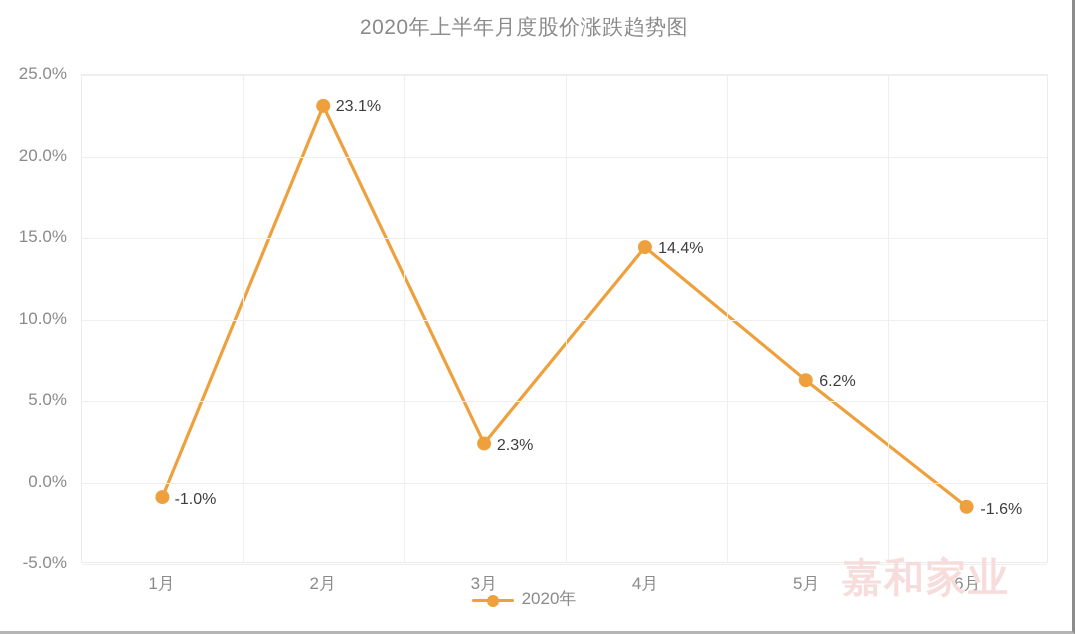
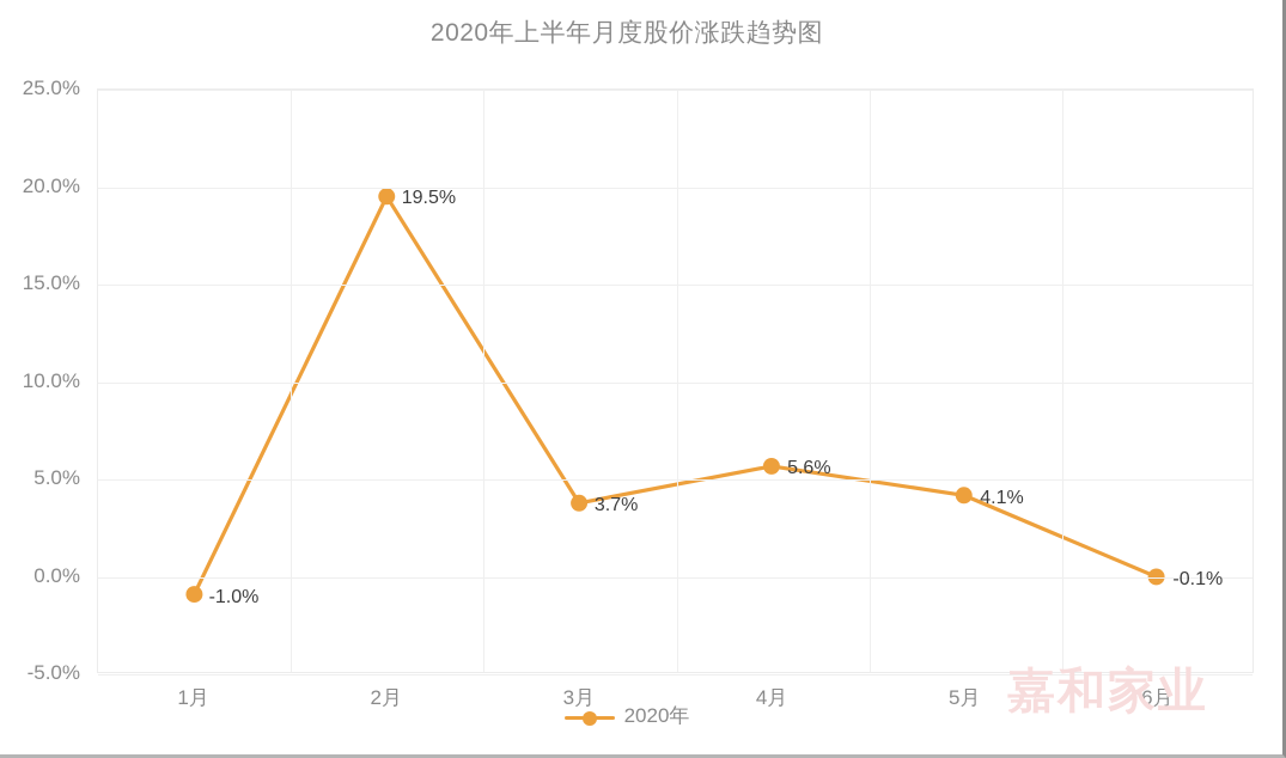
2月: 23.1% -> 19.5%
3月: 2.3% -> 3.7%
4月: 14.4% -> 5.6%
5月: 6.2% -> 4.1%
6月: -1.6% -> -0.1%
